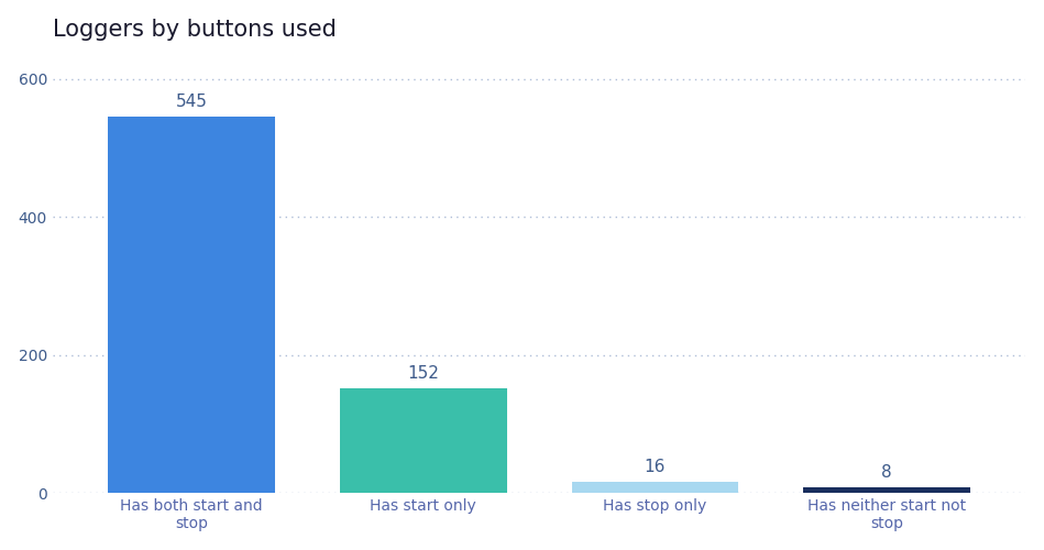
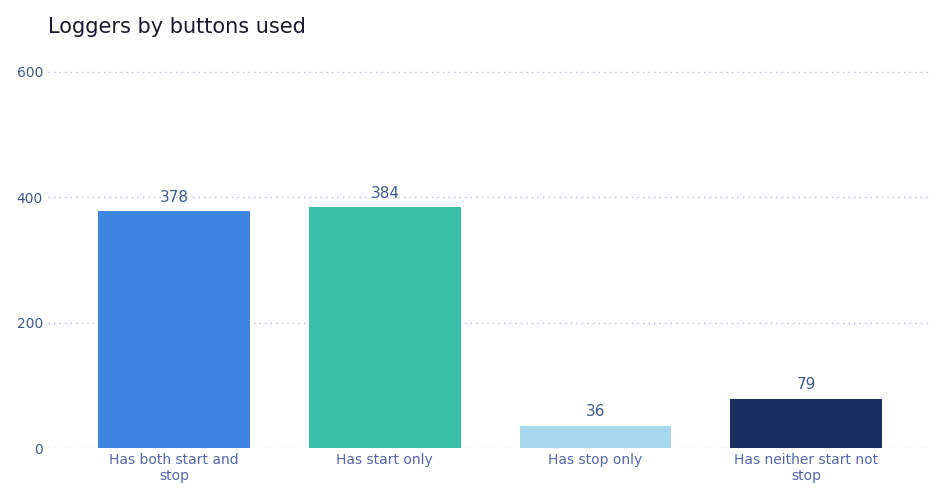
Has both start and stop: 545 -> 378
Has start only: 152 -> 384
Has stop only: 16 -> 36
Has neither start not stop: 8 -> 79
